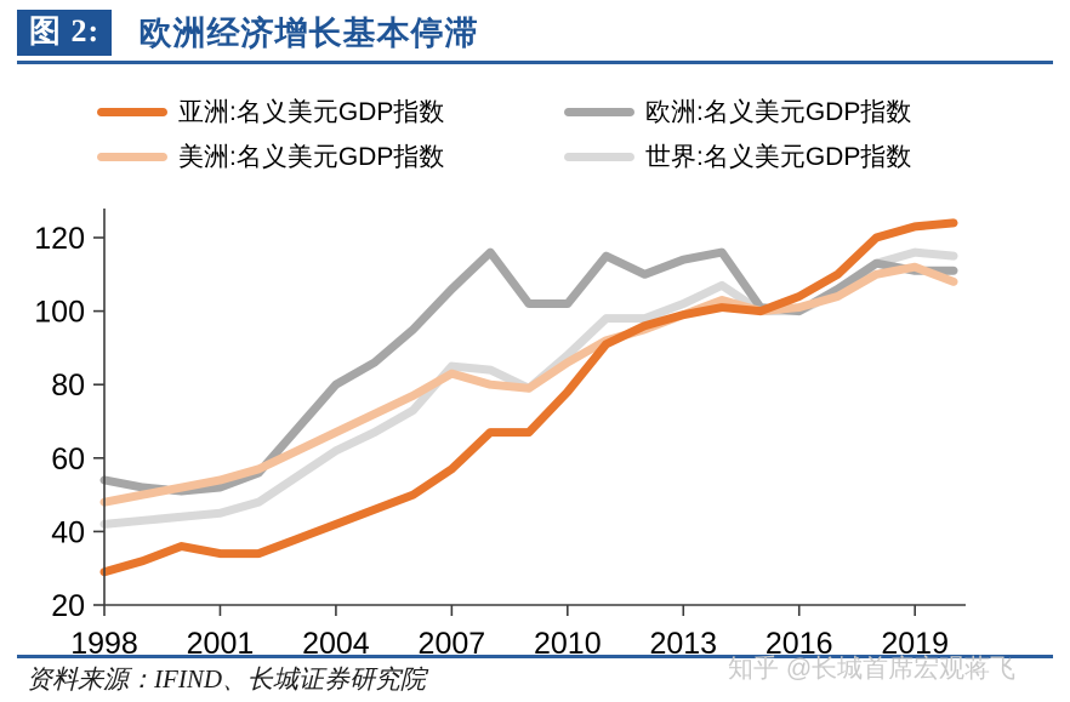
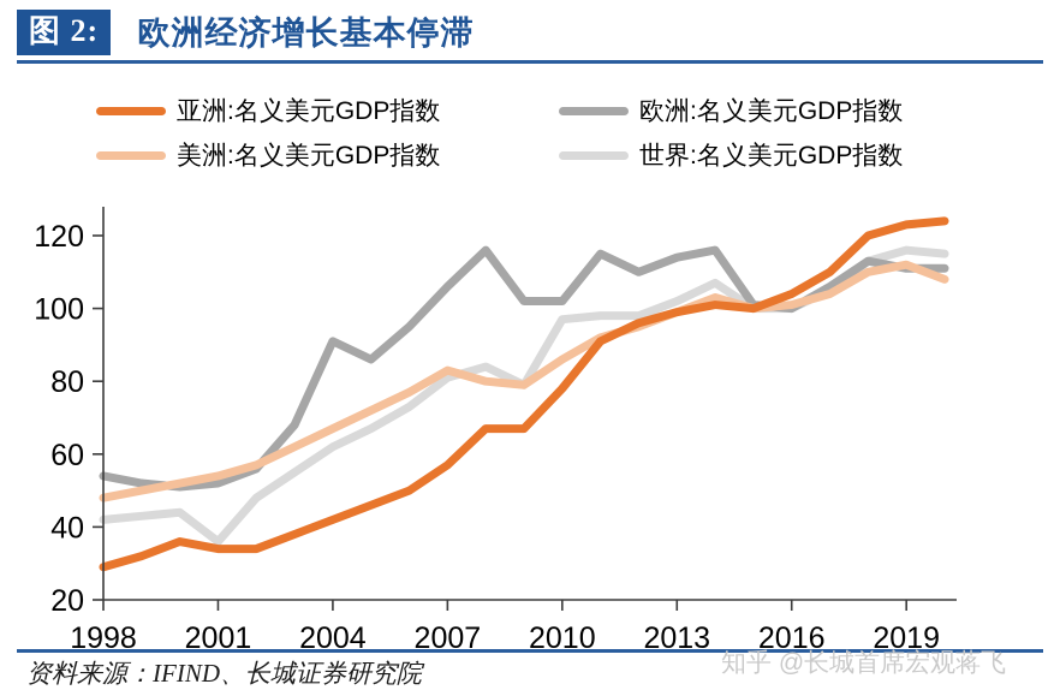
世界:名义美元GDP指数/2001: 45 -> 36
欧洲:名义美元GDP指数/2004: 80 -> 91
世界:名义美元GDP指数/2007: 85 -> 81
世界:名义美元GDP指数/2010: 88 -> 97
